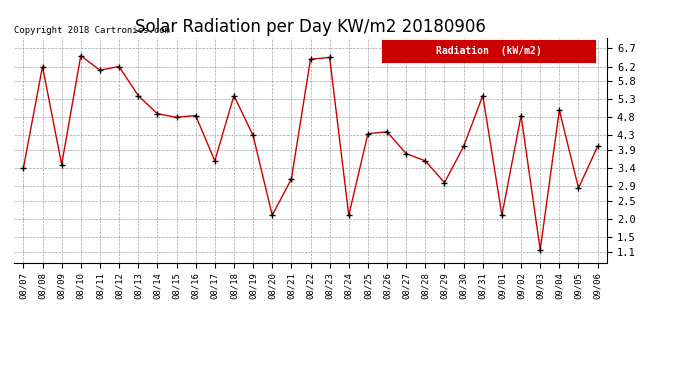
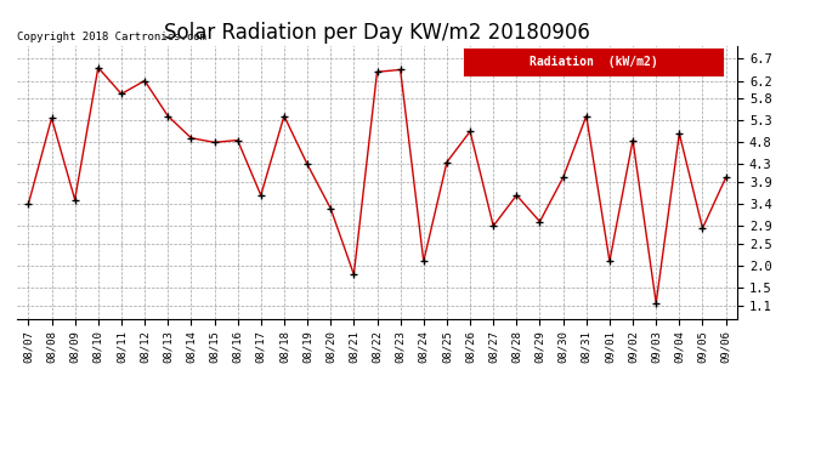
08/08: 6.20 -> 5.35
08/11: 6.10 -> 5.90
08/20: 2.10 -> 3.30
08/21: 3.10 -> 1.80
08/26: 4.40 -> 5.05
08/27: 3.80 -> 2.90
